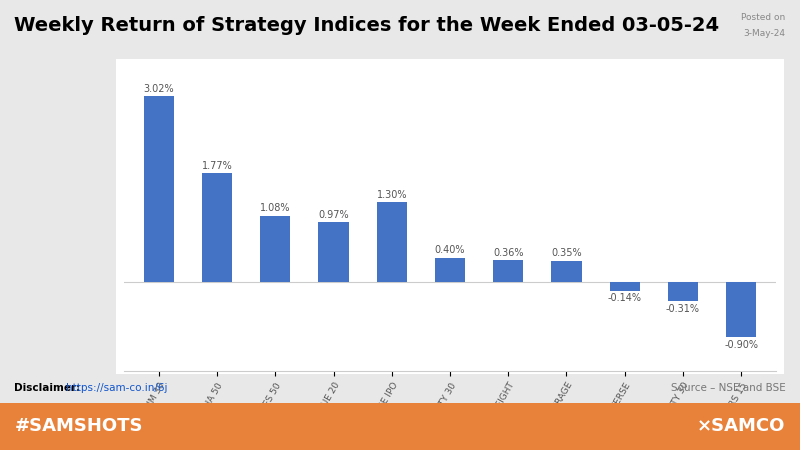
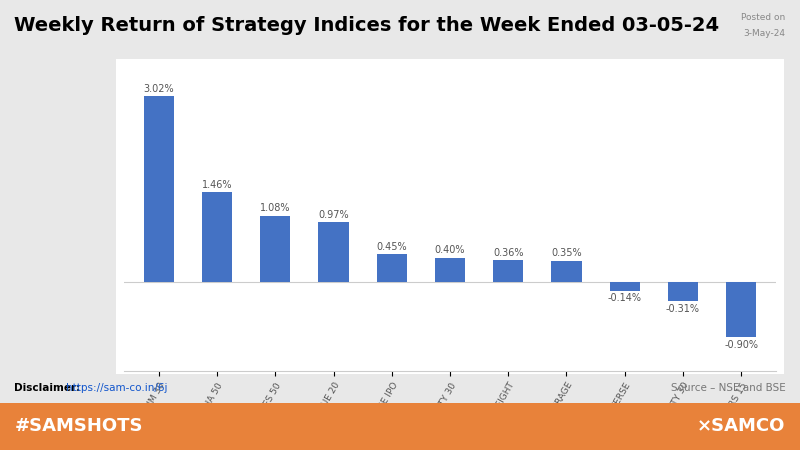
NIFTY ALPHA 50: 1.77% -> 1.46%
S&P BSE IPO: 1.30% -> 0.45%
